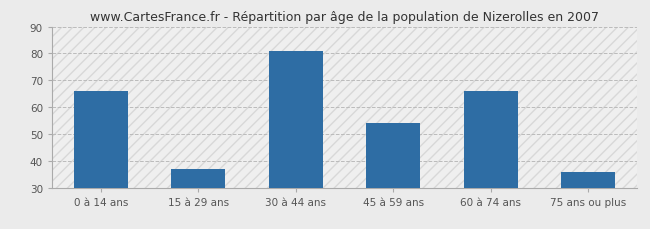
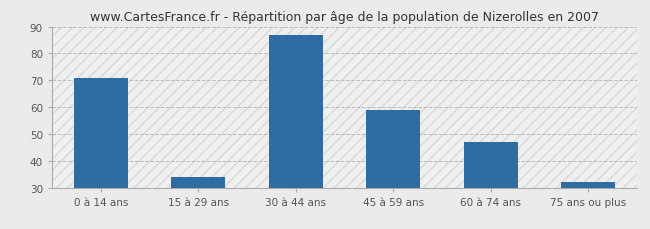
0 à 14 ans: 66 -> 71
15 à 29 ans: 37 -> 34
30 à 44 ans: 81 -> 87
45 à 59 ans: 54 -> 59
60 à 74 ans: 66 -> 47
75 ans ou plus: 36 -> 32
